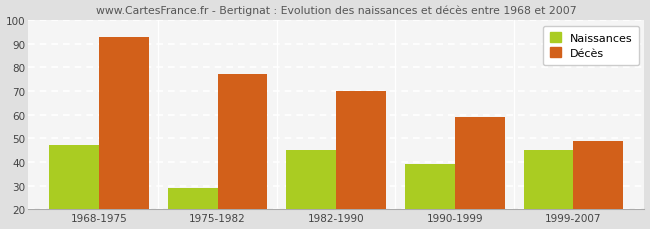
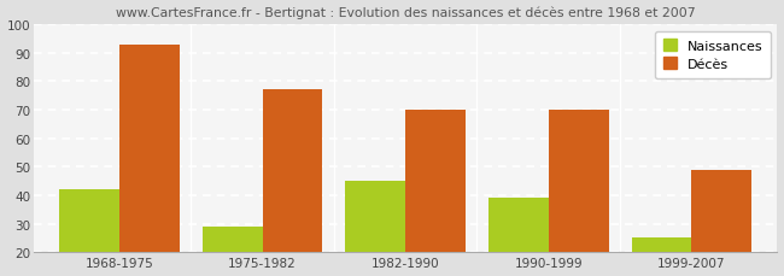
Naissances/1968-1975: 47 -> 42
Décès/1990-1999: 59 -> 70
Naissances/1999-2007: 45 -> 25
